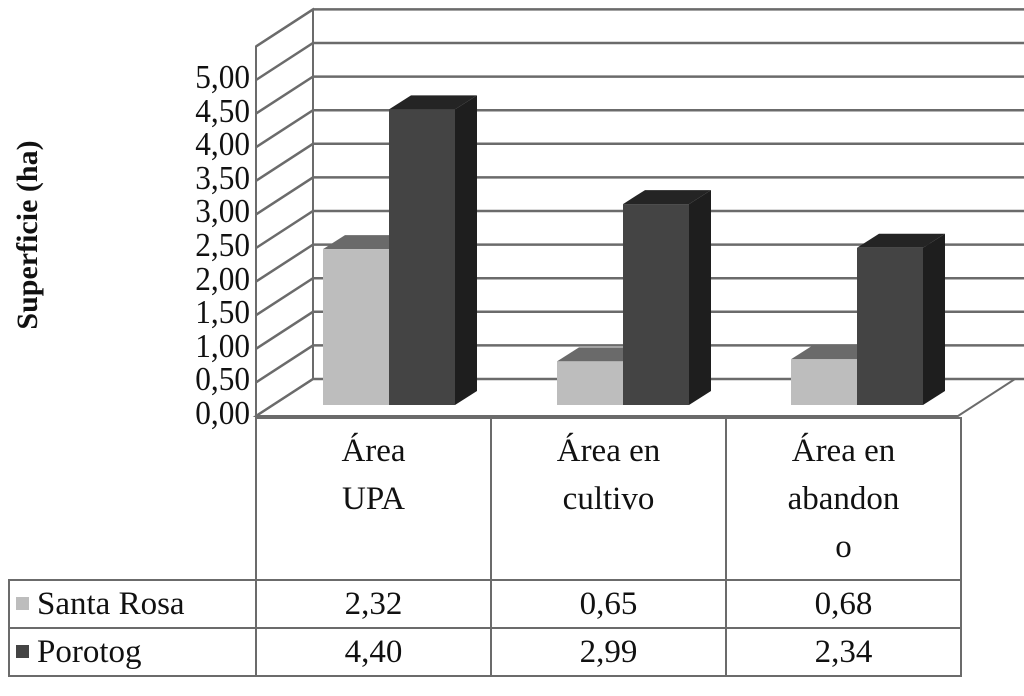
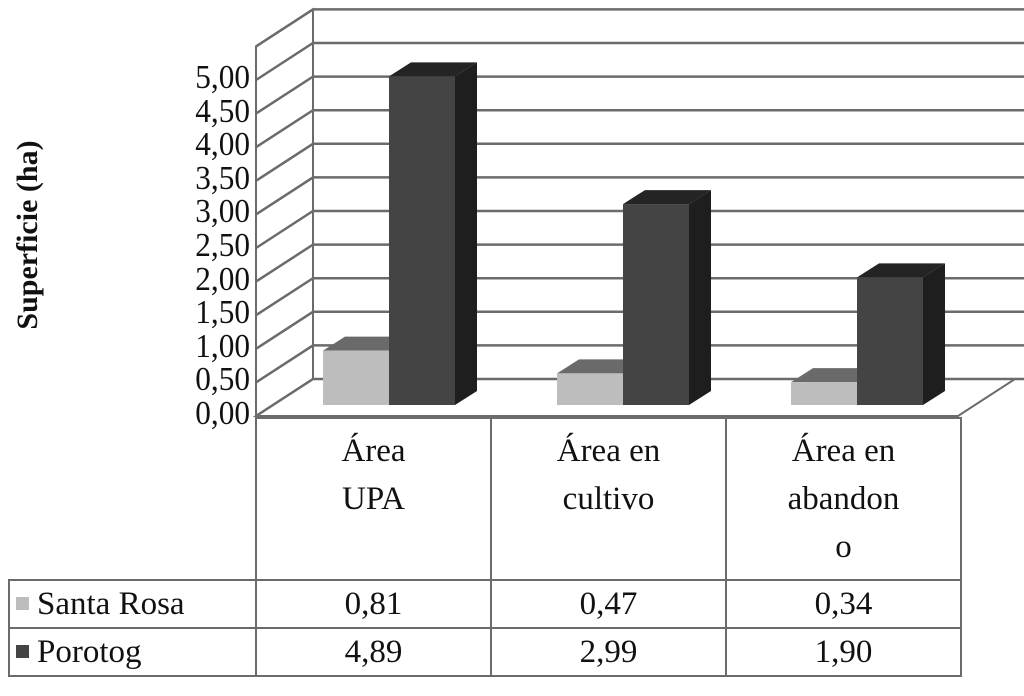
Santa Rosa/Área UPA: 2,32 -> 0,81
Porotog/Área UPA: 4,40 -> 4,89
Santa Rosa/Área en cultivo: 0,65 -> 0,47
Santa Rosa/Área en abandono: 0,68 -> 0,34
Porotog/Área en abandono: 2,34 -> 1,90
